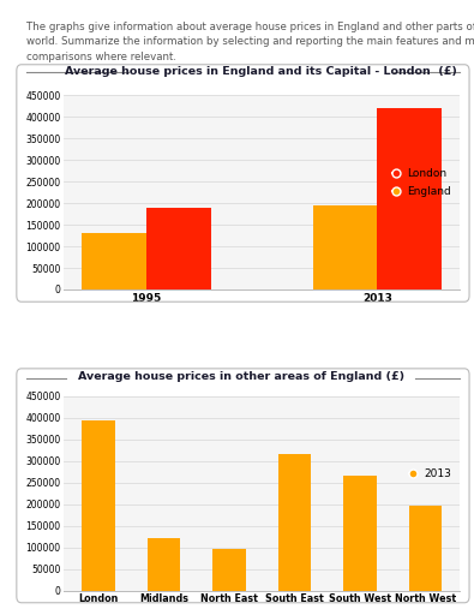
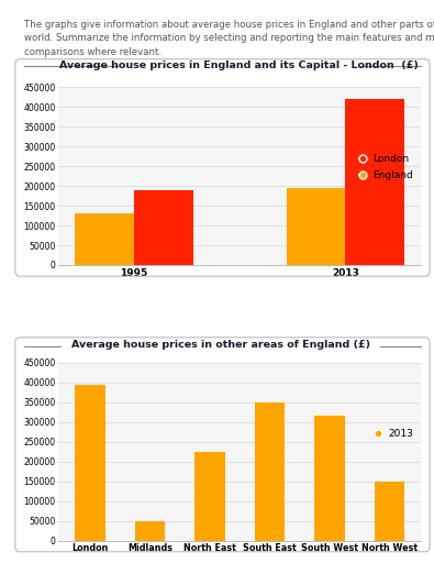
Midlands: 120000 -> 50000
North East: 95000 -> 225000
South East: 315000 -> 350000
South West: 265000 -> 315000
North West: 195000 -> 150000
